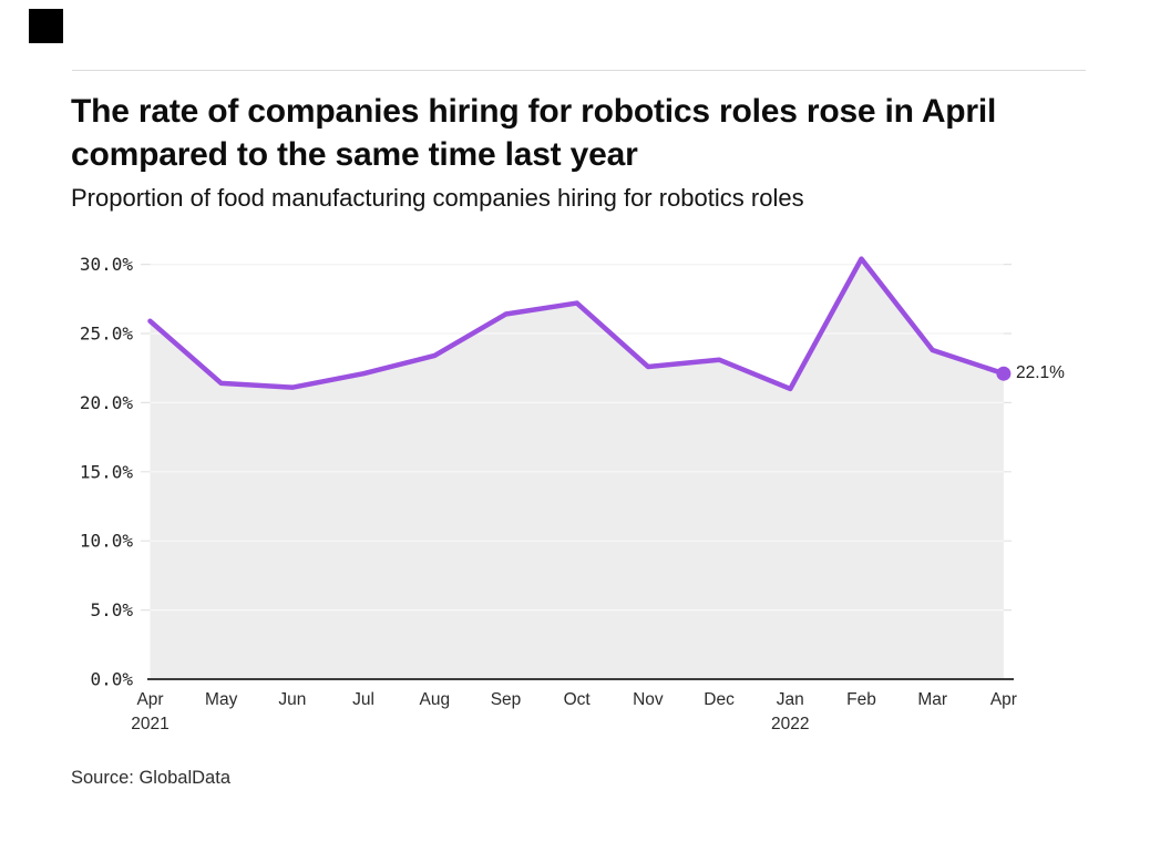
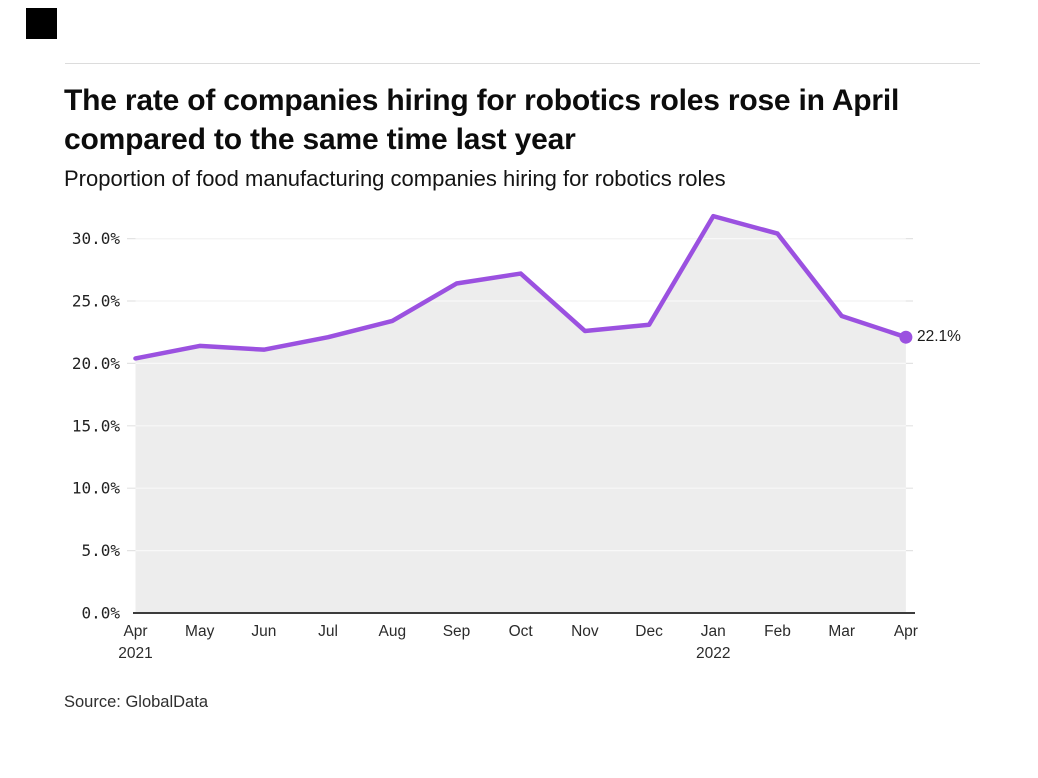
Apr 2021: 25.9% -> 20.4%
Jan 2022: 21.0% -> 31.8%
